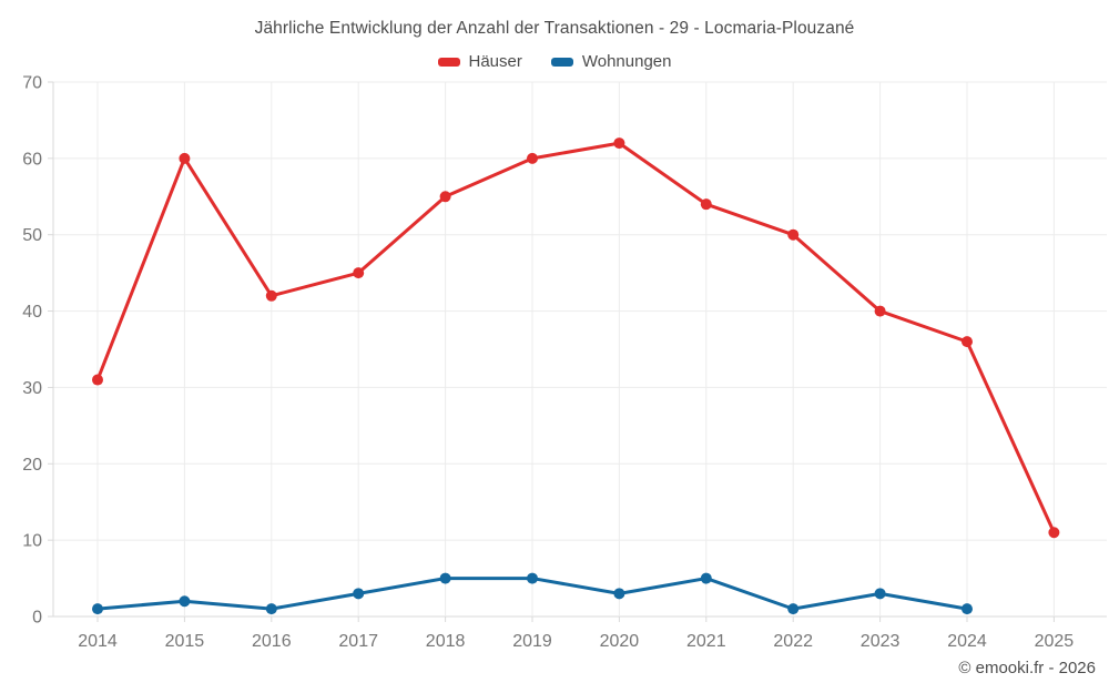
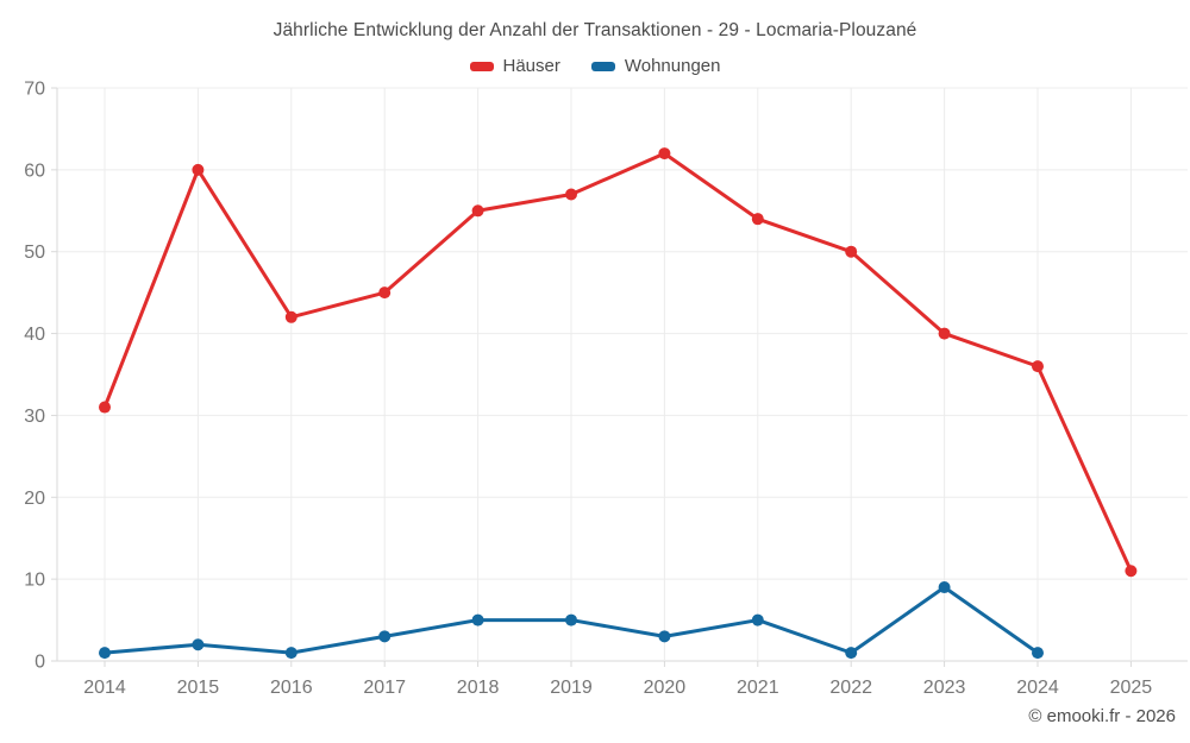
Häuser/2019: 60 -> 57
Wohnungen/2023: 3 -> 9
